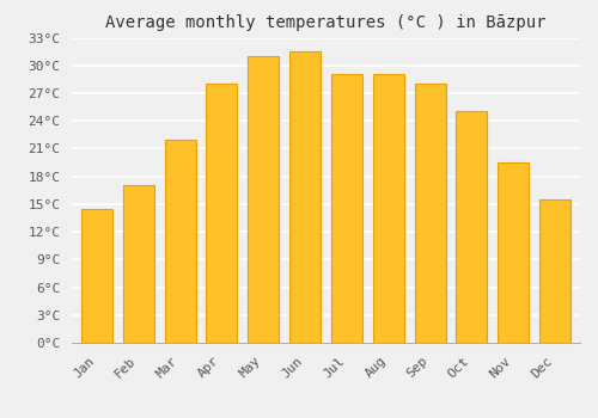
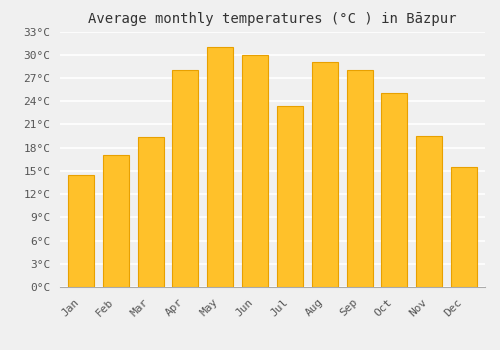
Mar: 22.0°C -> 19.4°C
Jun: 31.5°C -> 30.0°C
Jul: 29.0°C -> 23.4°C
